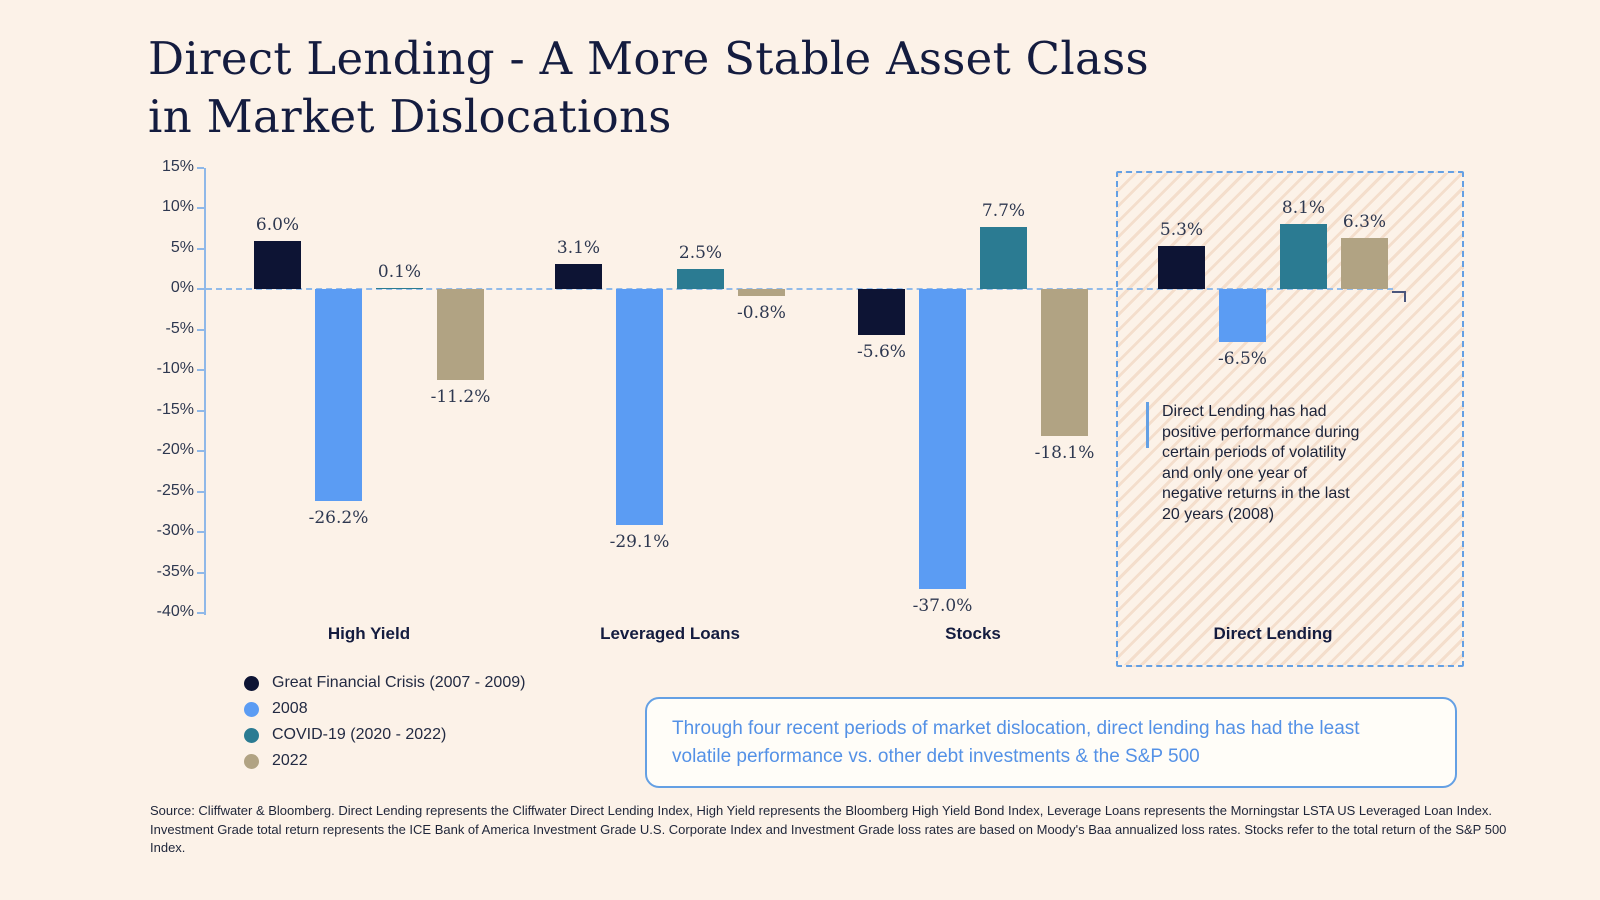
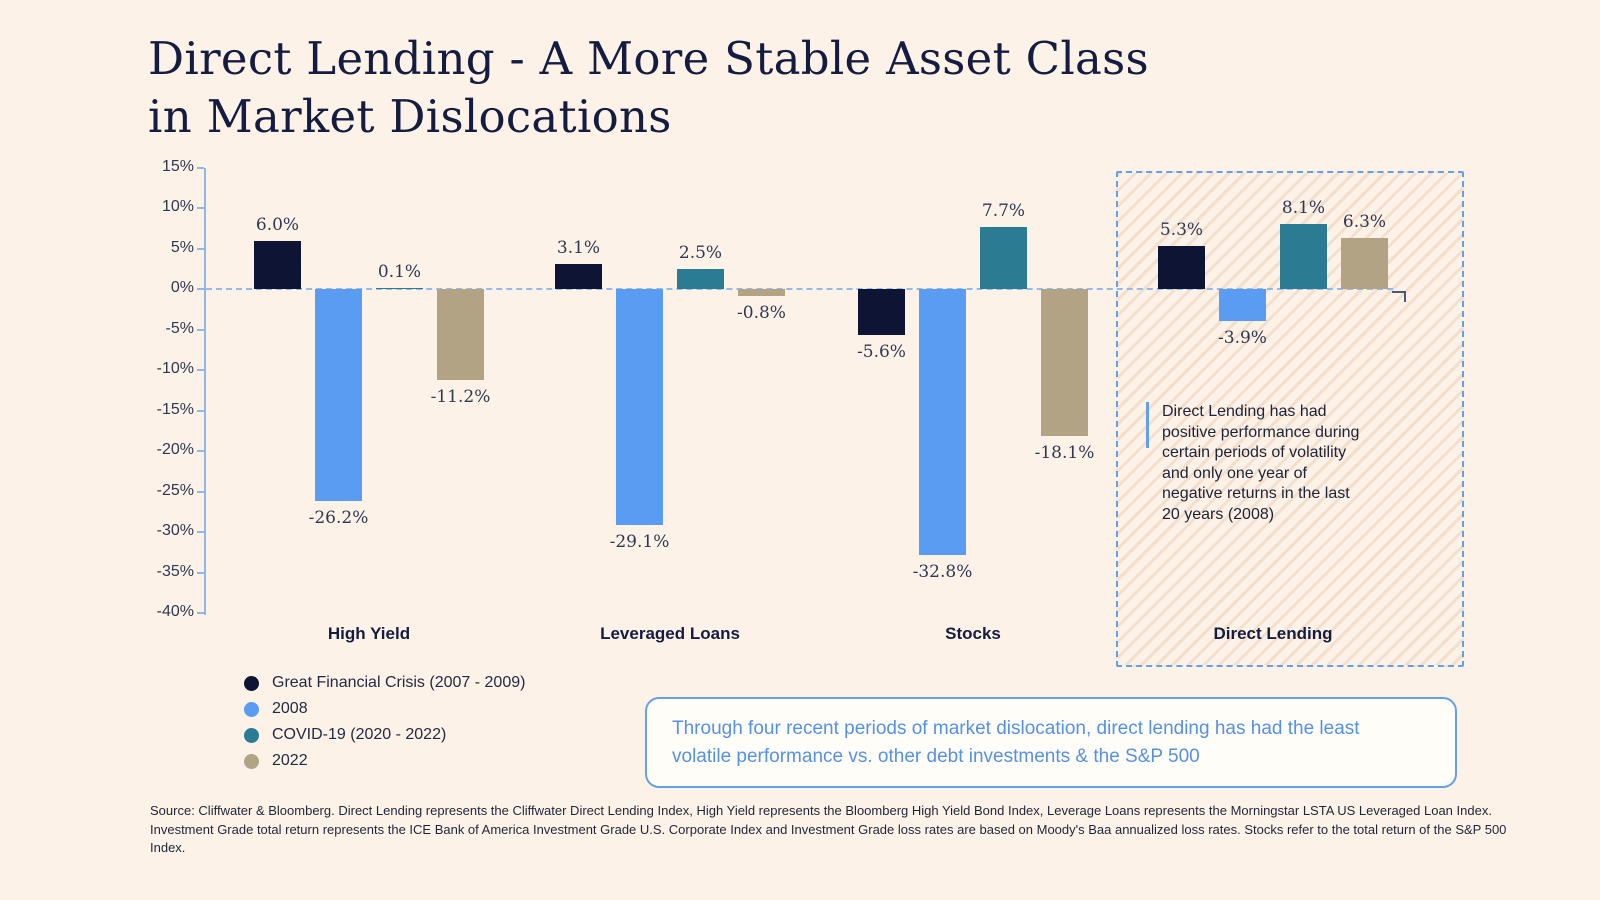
2008/Stocks: -37.0% -> -32.8%
2008/Direct Lending: -6.5% -> -3.9%
